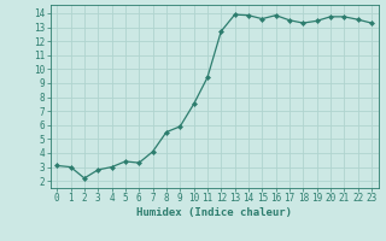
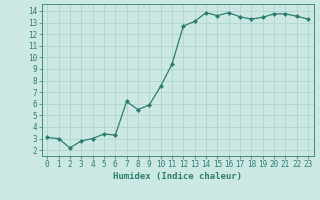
7: 4.1 -> 6.2
13: 13.9 -> 13.1
